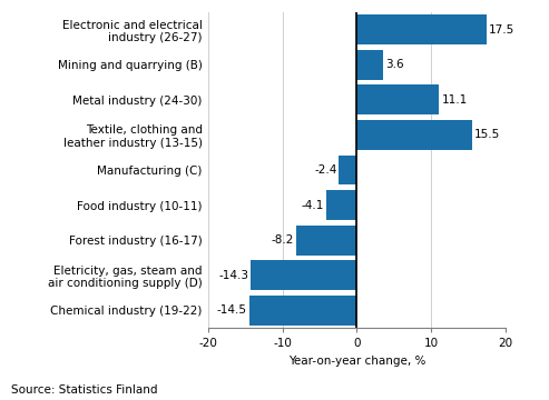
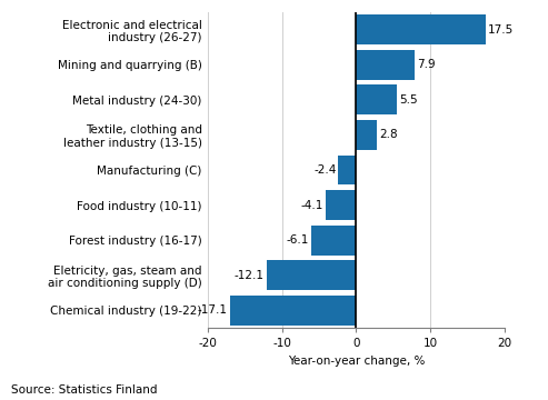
Mining and quarrying (B): 3.6 -> 7.9
Metal industry (24-30): 11.1 -> 5.5
Textile, clothing and leather industry (13-15): 15.5 -> 2.8
Forest industry (16-17): -8.2 -> -6.1
Eletricity, gas, steam and air conditioning supply (D): -14.3 -> -12.1
Chemical industry (19-22): -14.5 -> -17.1
